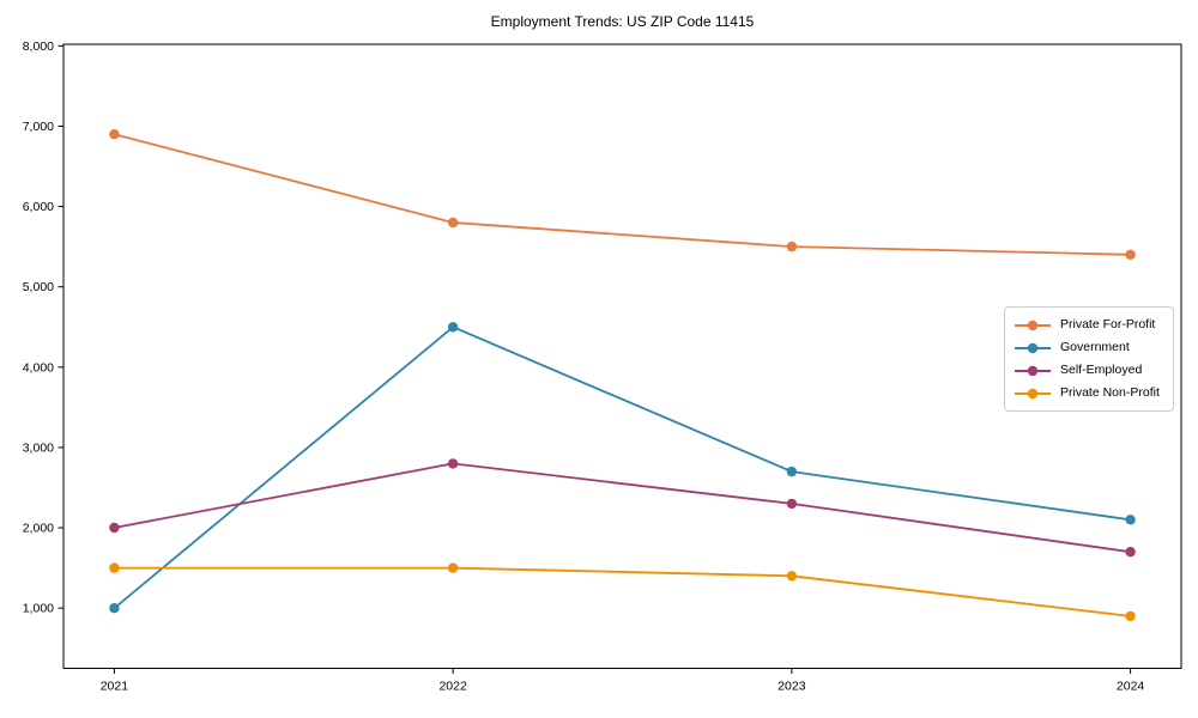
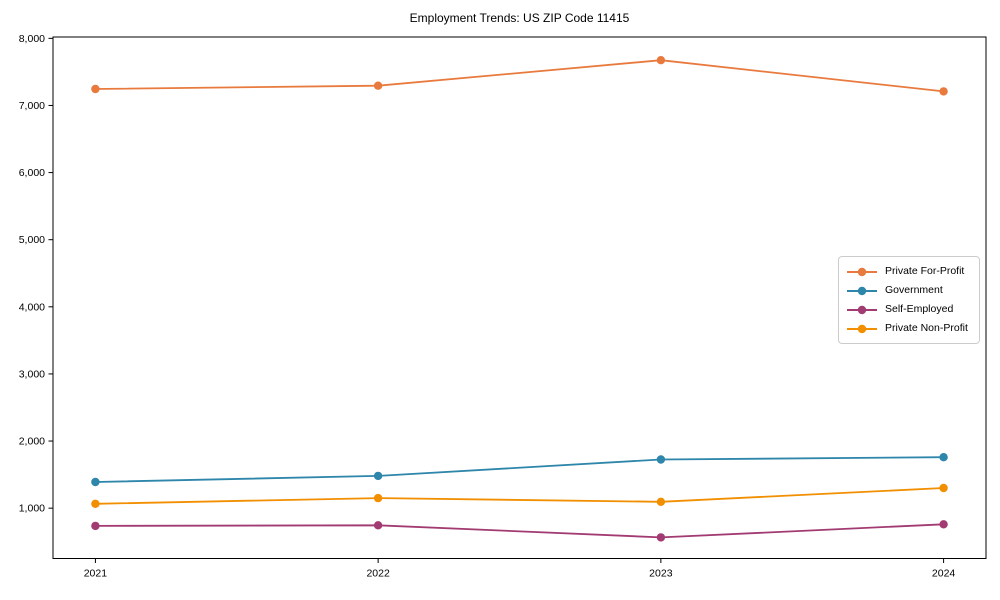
Private For-Profit/2021: 6900 -> 7200
Government/2021: 1000 -> 1400
Self-Employed/2021: 2000 -> 700
Private Non-Profit/2021: 1500 -> 1100
Private For-Profit/2022: 5800 -> 7300
Government/2022: 4500 -> 1500
Self-Employed/2022: 2800 -> 700
Private Non-Profit/2022: 1500 -> 1200
Private For-Profit/2023: 5500 -> 7700
Government/2023: 2700 -> 1700
Self-Employed/2023: 2300 -> 600
Private Non-Profit/2023: 1400 -> 1100
Private For-Profit/2024: 5400 -> 7200
Government/2024: 2100 -> 1800
Self-Employed/2024: 1700 -> 800
Private Non-Profit/2024: 900 -> 1300
